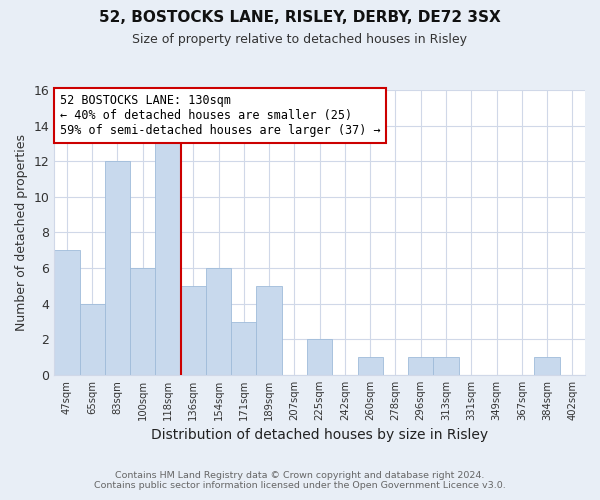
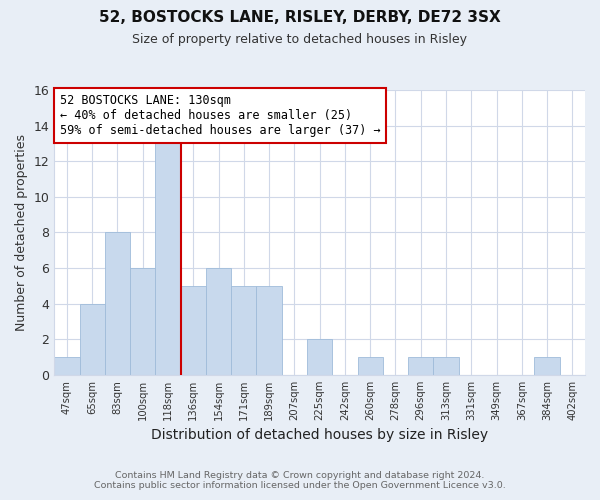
47sqm: 7 -> 1
83sqm: 12 -> 8
171sqm: 3 -> 5
